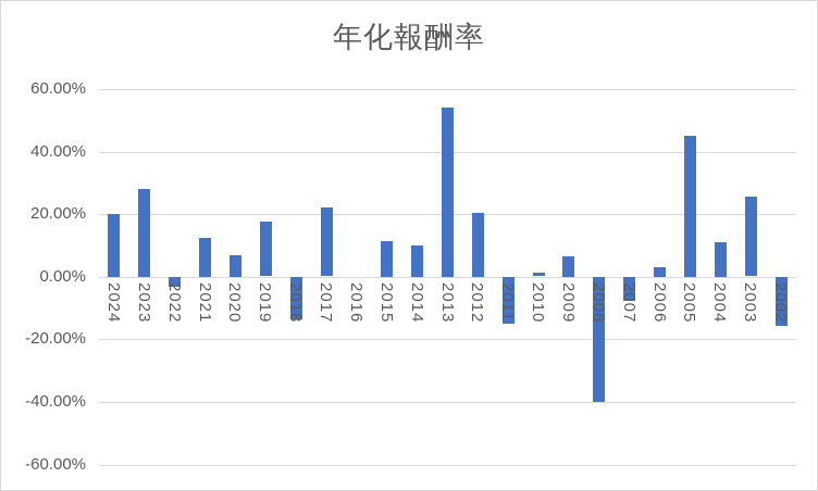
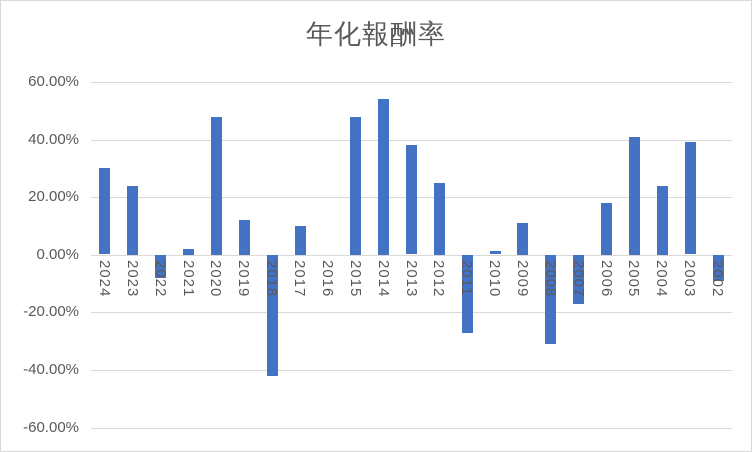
2024: 20% -> 30%
2023: 28% -> 24%
2022: -3% -> -8%
2021: 12% -> 2%
2020: 7% -> 48%
2019: 18% -> 12%
2018: -14% -> -42%
2017: 22% -> 10%
2015: 12% -> 48%
2014: 10% -> 54%
2013: 54% -> 38%
2012: 20% -> 25%
2011: -15% -> -27%
2009: 6% -> 11%
2008: -40% -> -31%
2007: -8% -> -17%
2006: 3% -> 18%
2005: 45% -> 41%
2004: 11% -> 24%
2003: 26% -> 39%
2002: -16% -> -9%
